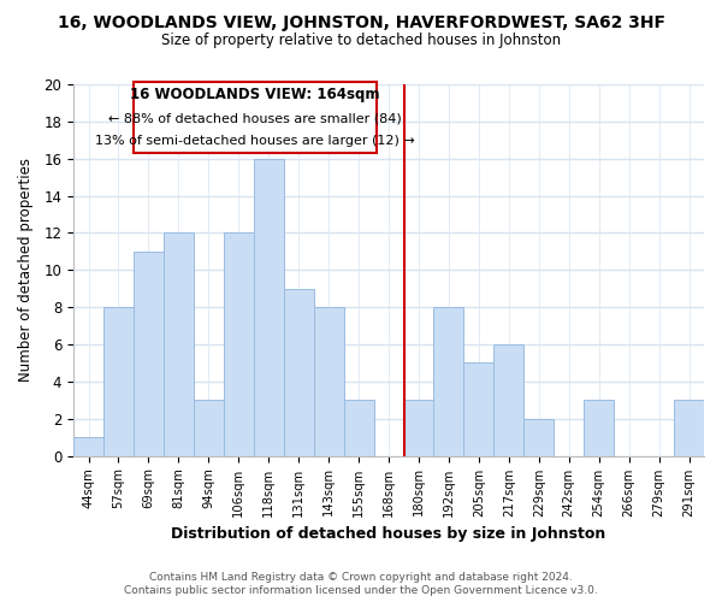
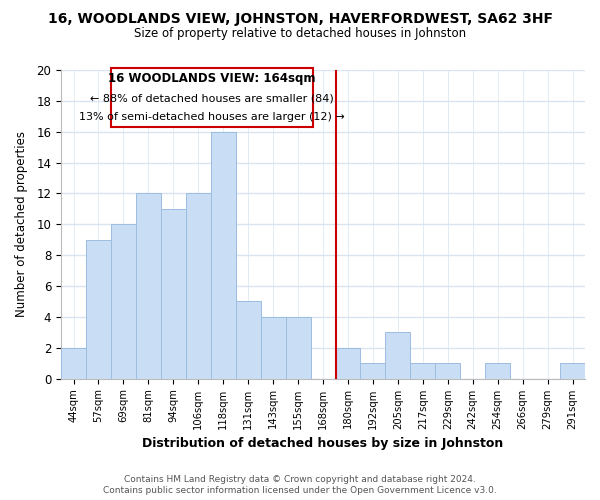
44sqm: 1 -> 2
57sqm: 8 -> 9
69sqm: 11 -> 10
94sqm: 3 -> 11
131sqm: 9 -> 5
143sqm: 8 -> 4
155sqm: 3 -> 4
180sqm: 3 -> 2
192sqm: 8 -> 1
205sqm: 5 -> 3
217sqm: 6 -> 1
229sqm: 2 -> 1
254sqm: 3 -> 1
291sqm: 3 -> 1
